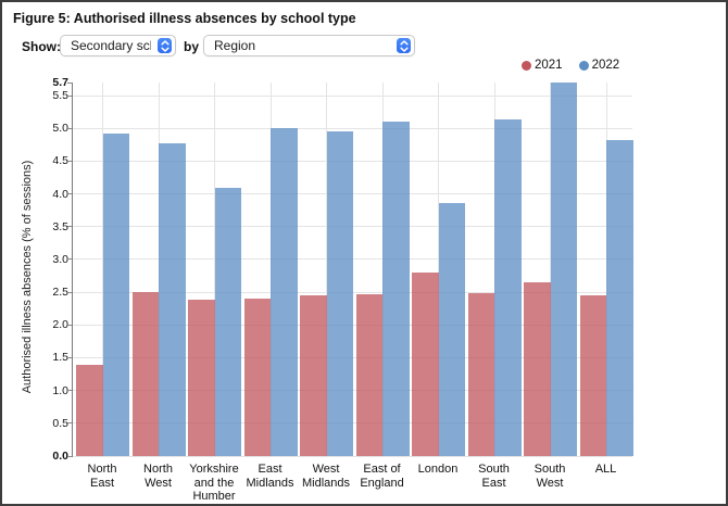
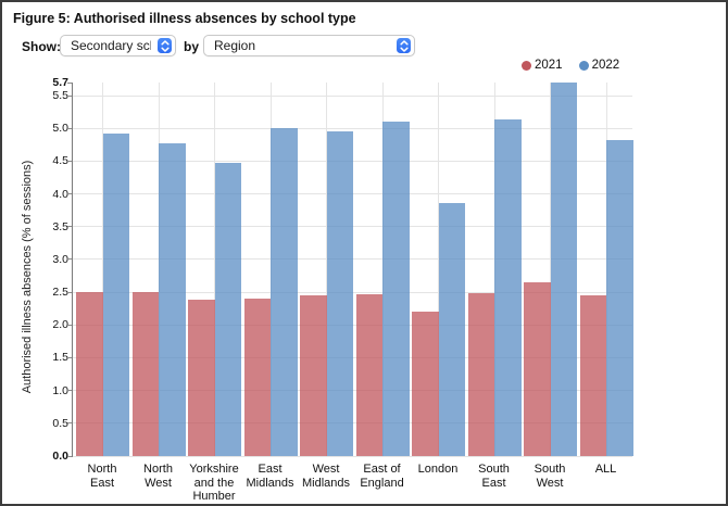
2021/North East: 1.4 -> 2.5
2022/Yorkshire and the Humber: 4.1 -> 4.5
2021/London: 2.8 -> 2.2
